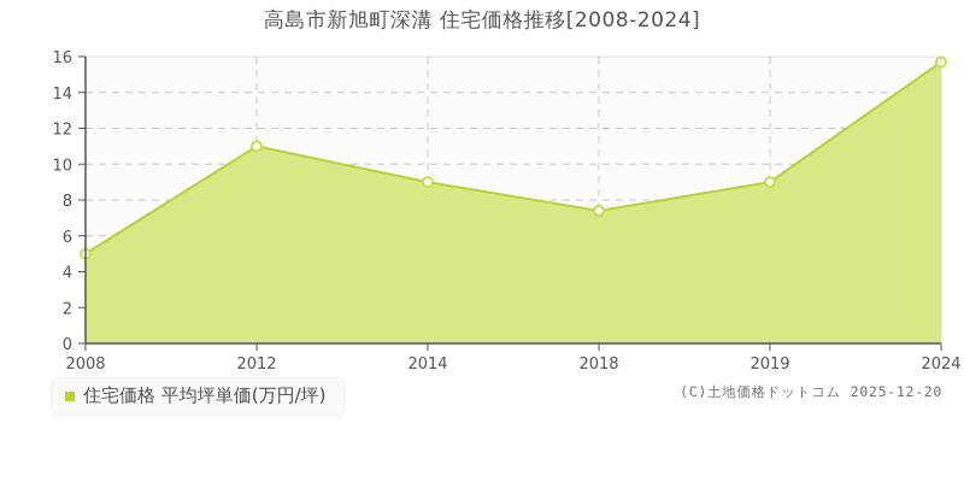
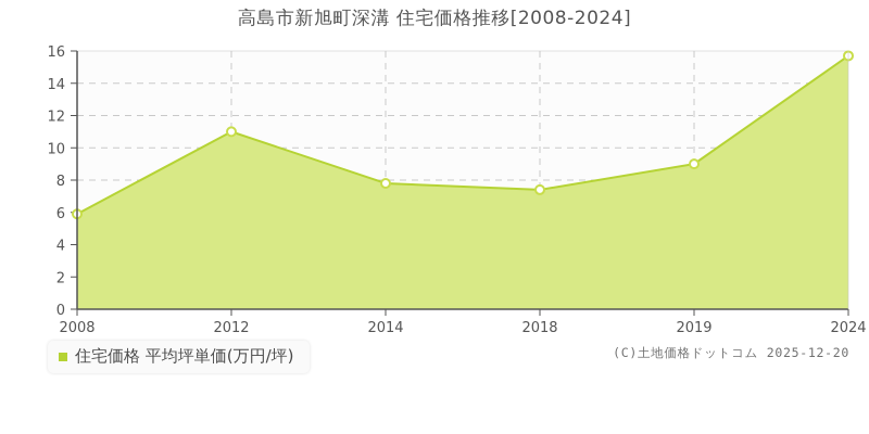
2008: 5.0 -> 5.9
2014: 9.0 -> 7.8
